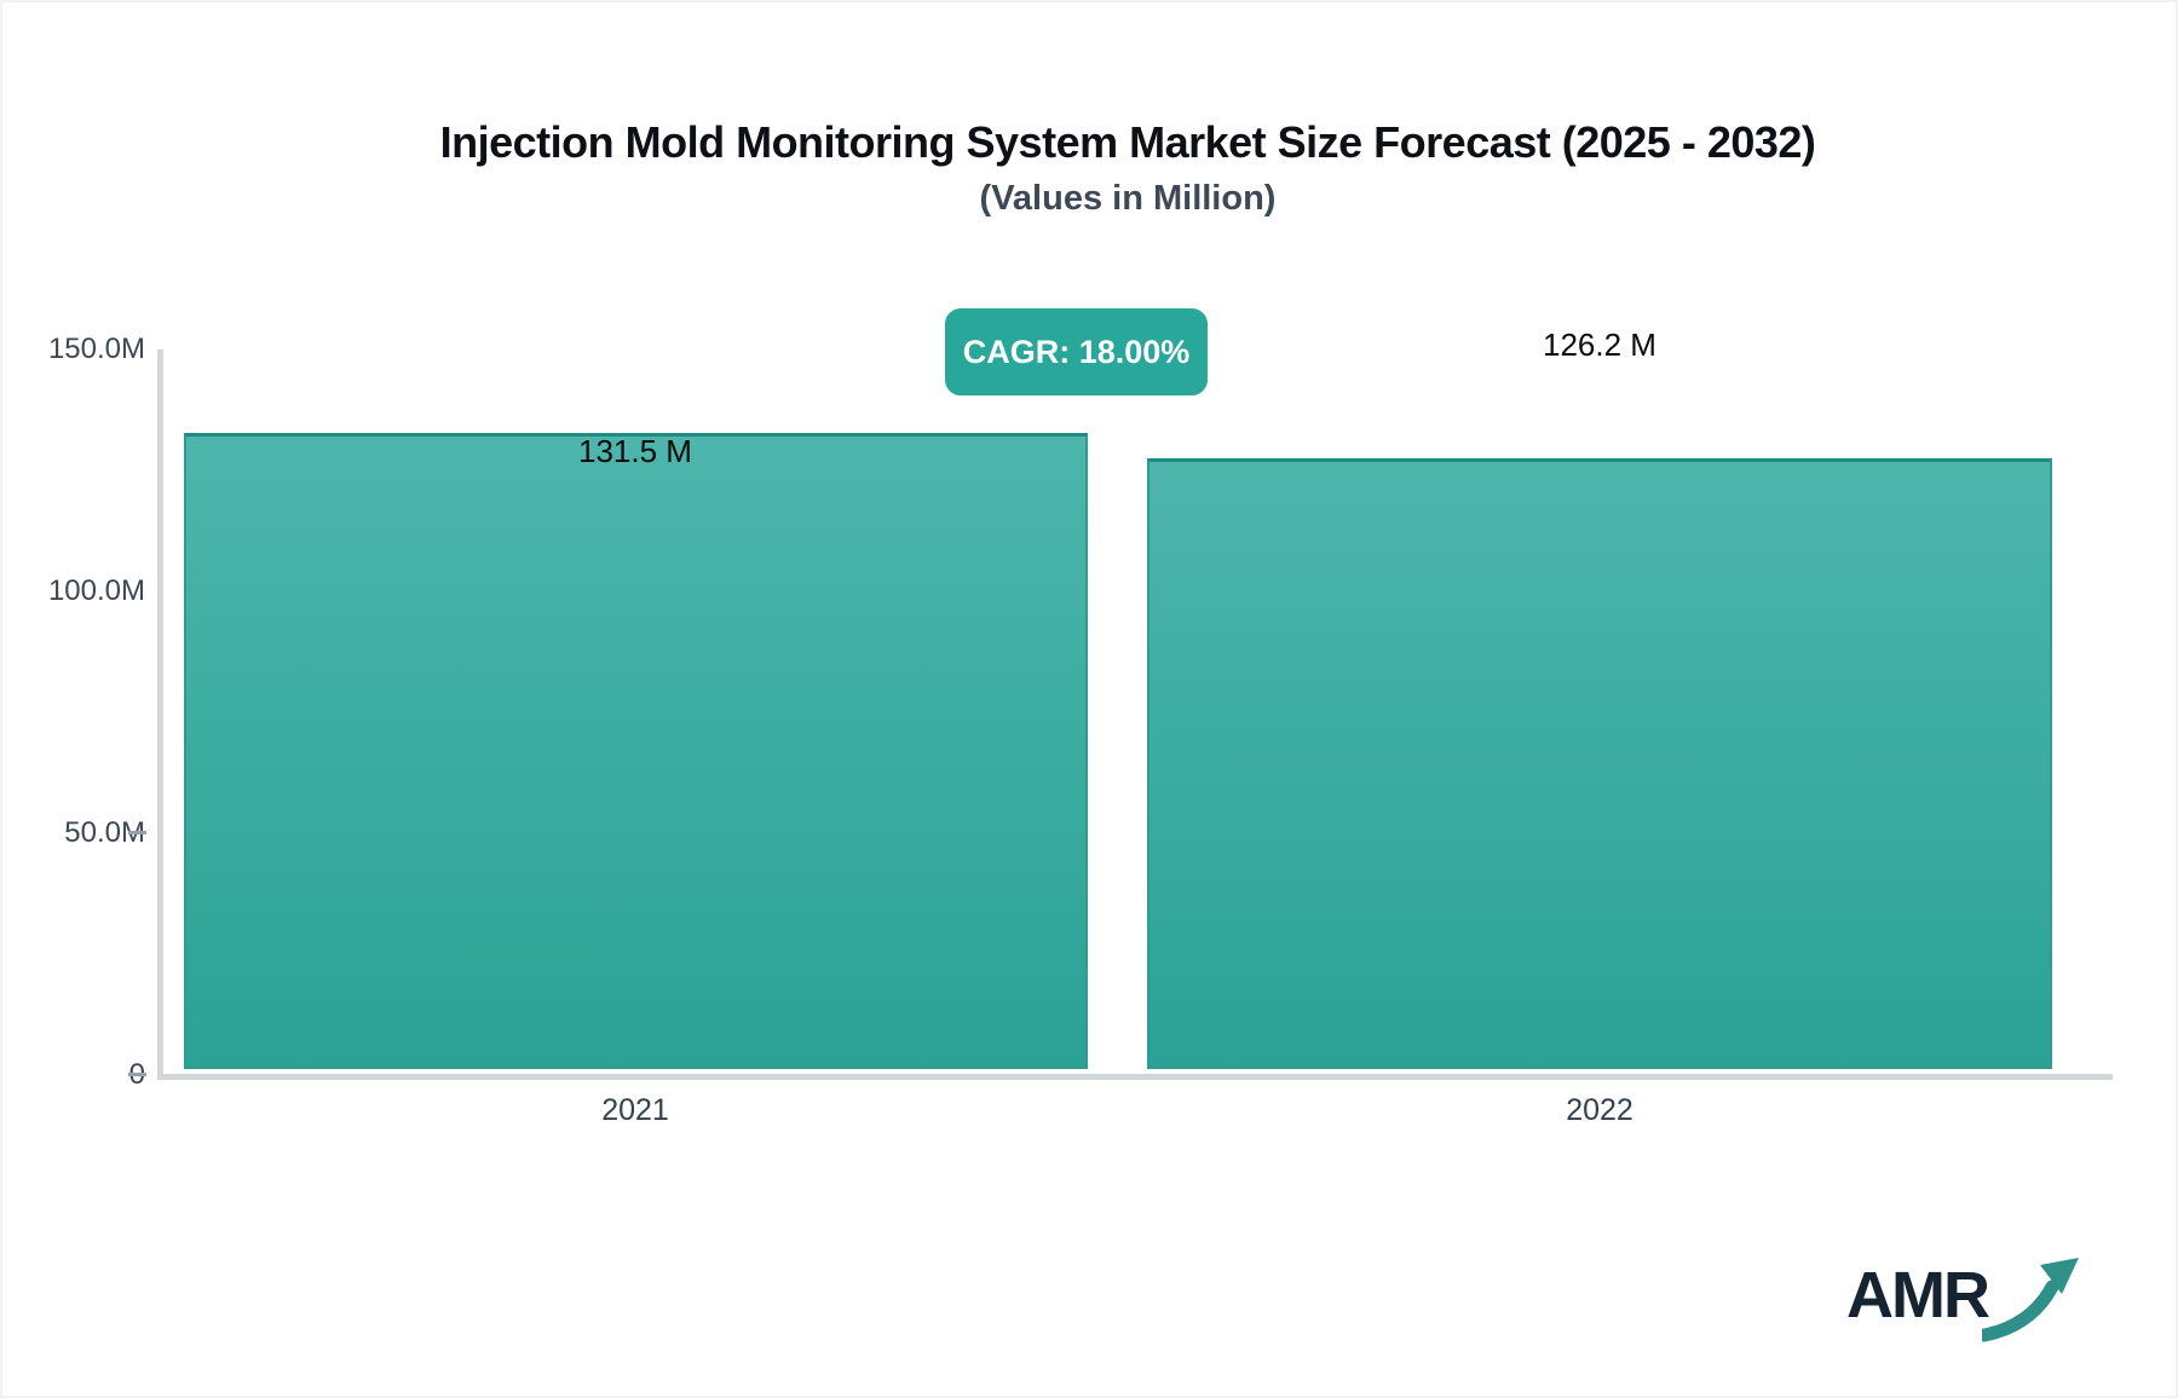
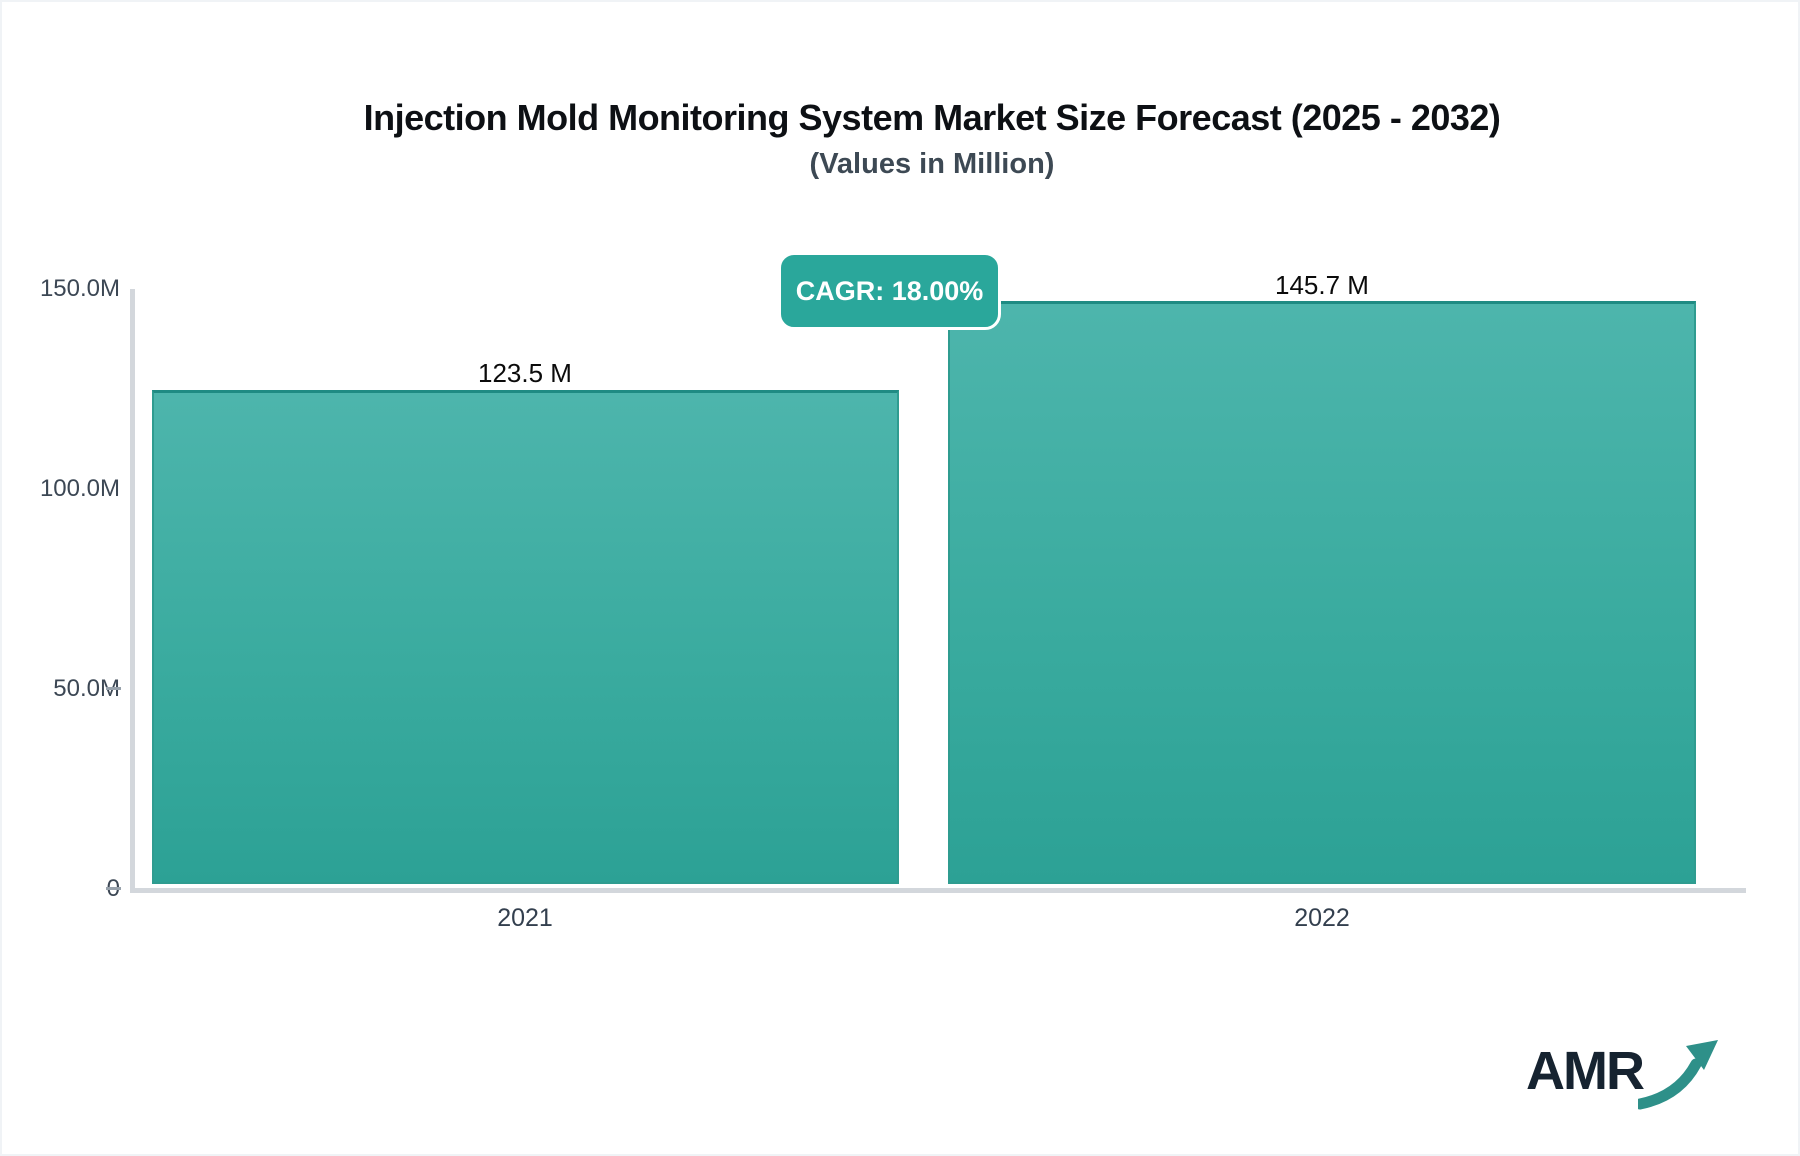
2021: 131.5 -> 123.5
2022: 126.2 -> 145.7
